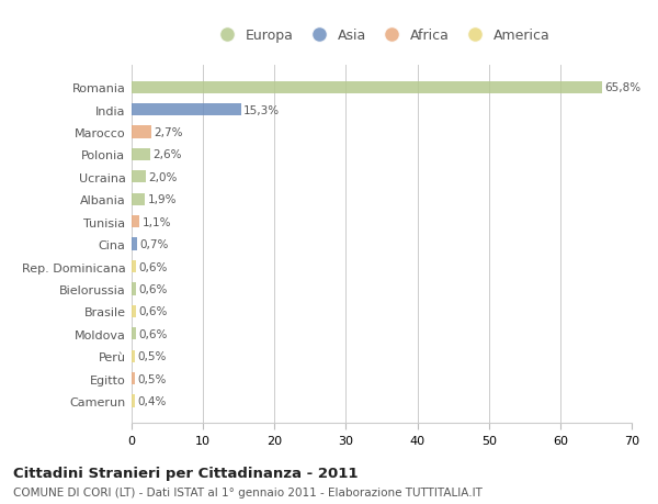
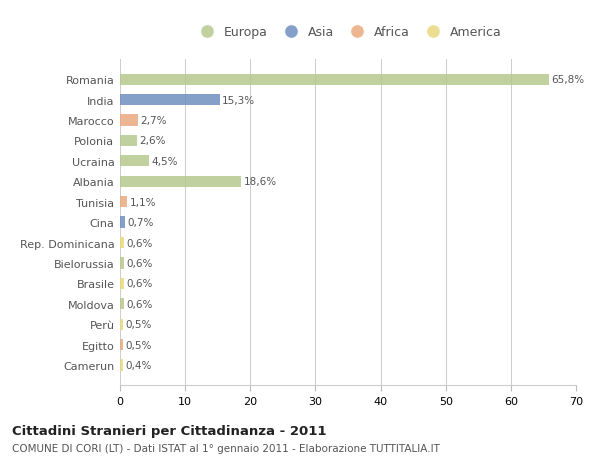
Ucraina: 2,0% -> 4,5%
Albania: 1,9% -> 18,6%
